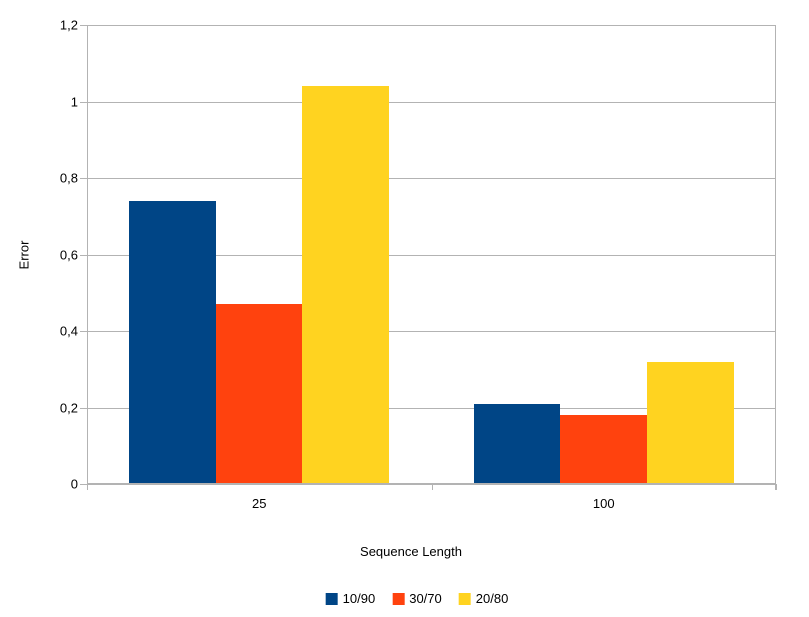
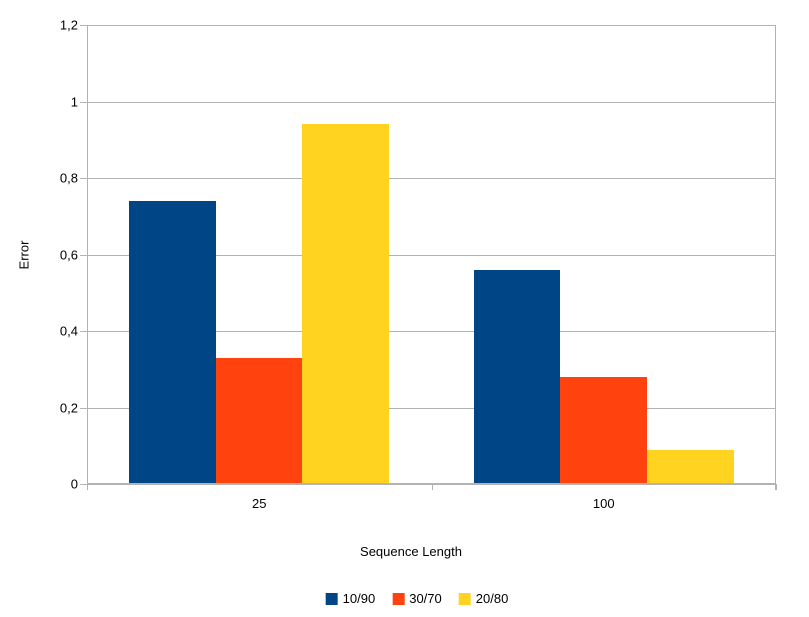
30/70/25: 0,47 -> 0,33
20/80/25: 1,04 -> 0,94
10/90/100: 0,21 -> 0,56
30/70/100: 0,18 -> 0,28
20/80/100: 0,32 -> 0,09
